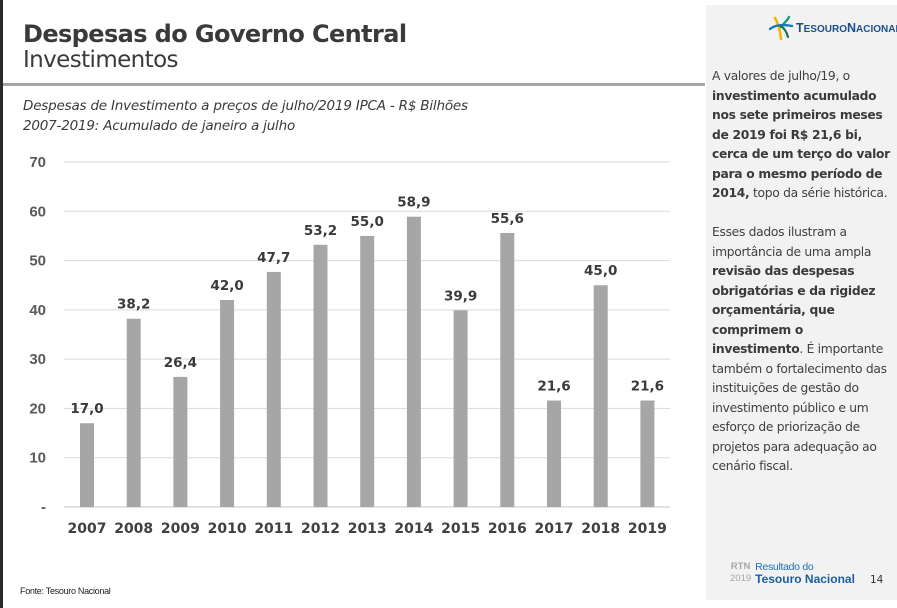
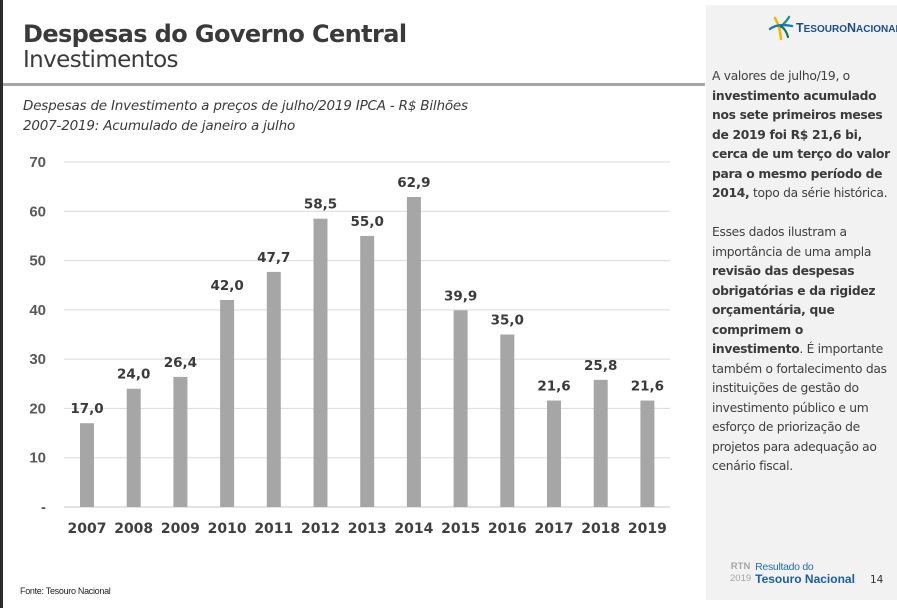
2008: 38,2 -> 24,0
2012: 53,2 -> 58,5
2014: 58,9 -> 62,9
2016: 55,6 -> 35,0
2018: 45,0 -> 25,8
